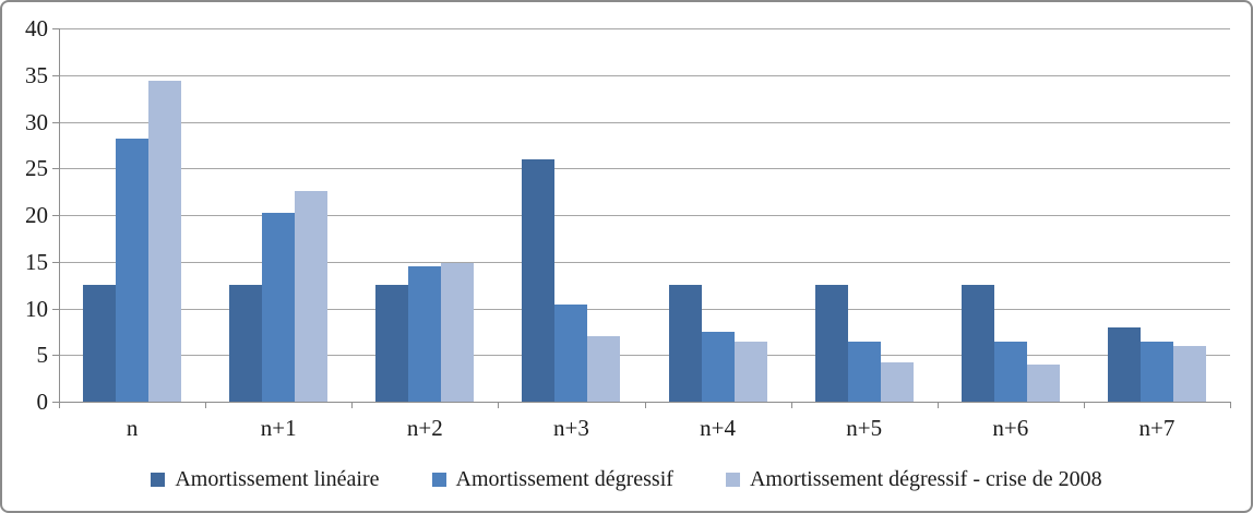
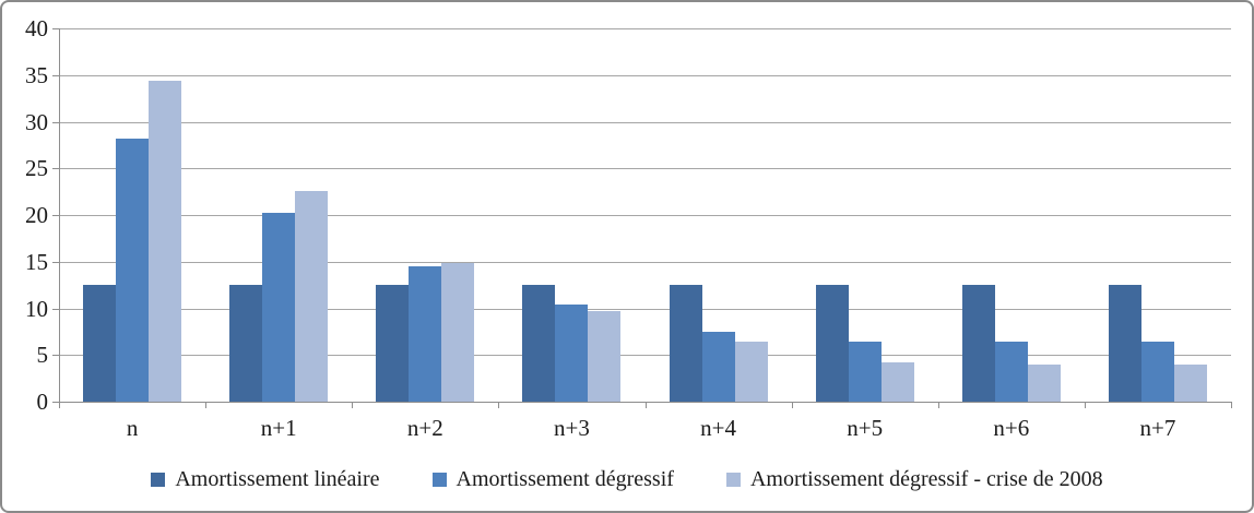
Amortissement linéaire/n+3: 26 -> 12
Amortissement dégressif - crise de 2008/n+3: 7 -> 10
Amortissement linéaire/n+7: 8 -> 12
Amortissement dégressif - crise de 2008/n+7: 6 -> 4
